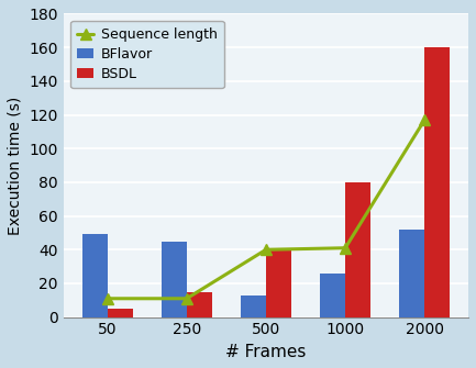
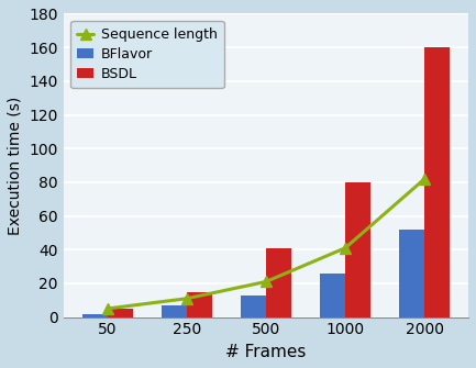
BFlavor/50: 49 -> 2
Sequence length/50: 11 -> 5
BFlavor/250: 45 -> 7
Sequence length/500: 40 -> 21
Sequence length/2000: 117 -> 82
